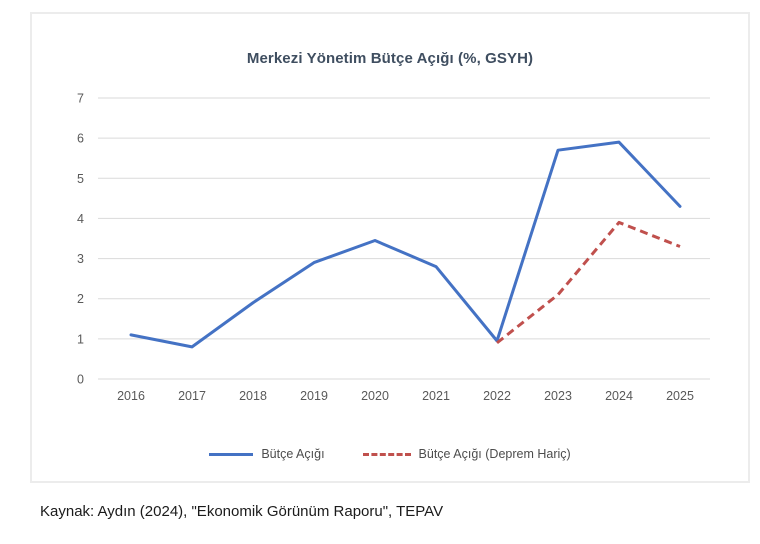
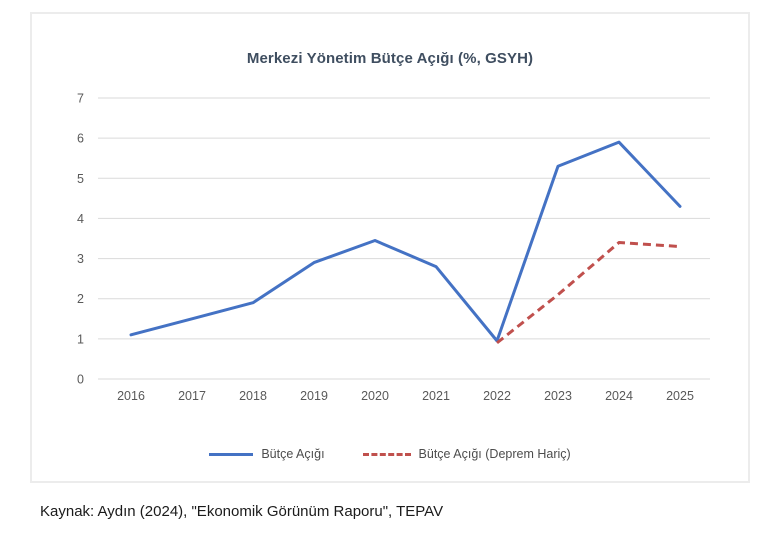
Bütçe Açığı/2017: 0.8 -> 1.5
Bütçe Açığı/2023: 5.7 -> 5.3
Bütçe Açığı (Deprem Hariç)/2024: 3.9 -> 3.4
